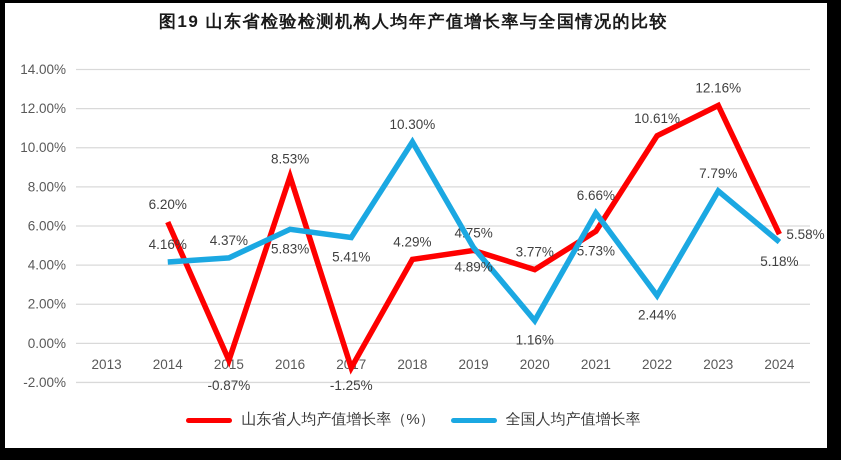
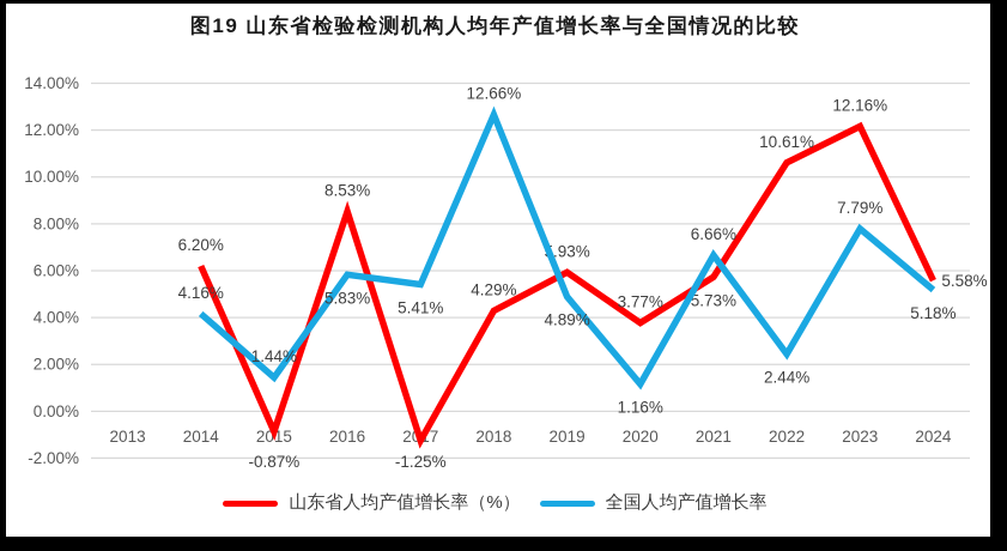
全国人均产值增长率/2015: 4.37% -> 1.44%
全国人均产值增长率/2018: 10.30% -> 12.66%
山东省人均产值增长率（%）/2019: 4.75% -> 5.93%
